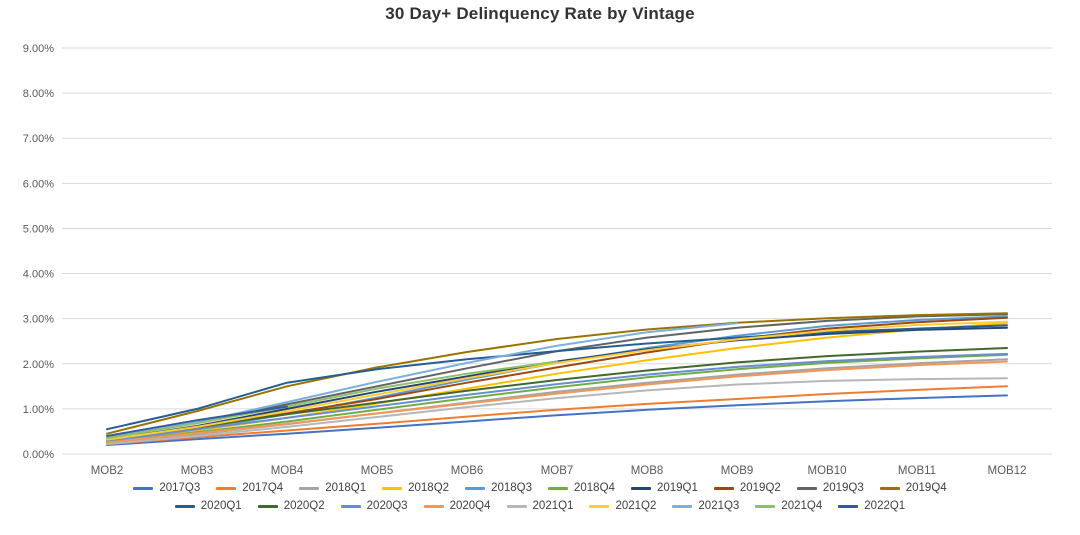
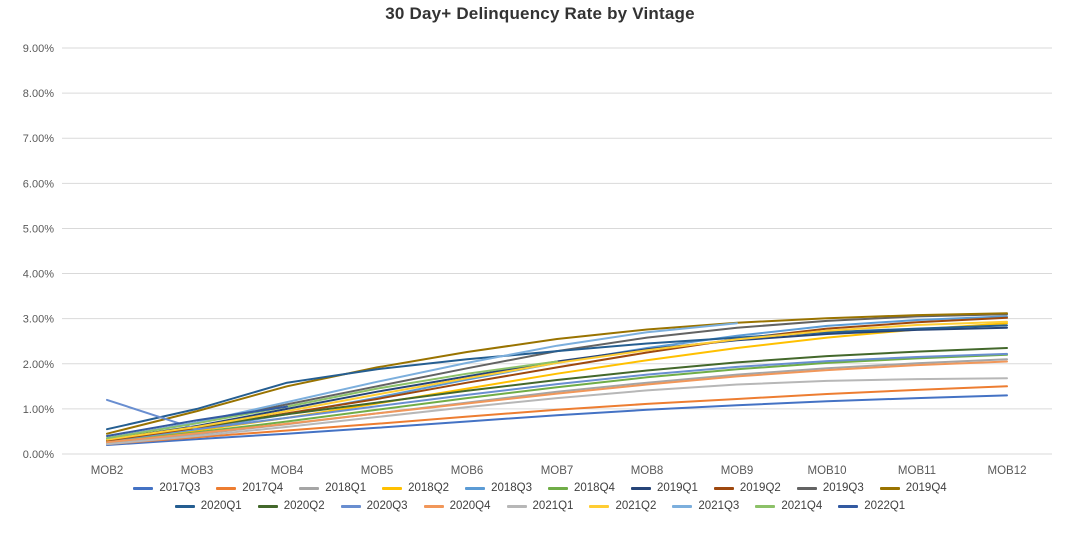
2020Q3/MOB2: 0.3% -> 1.2%
